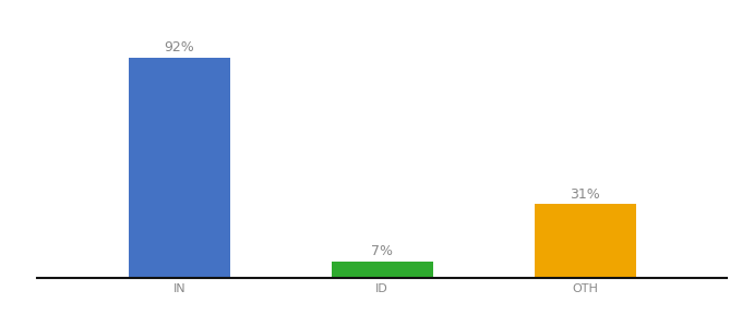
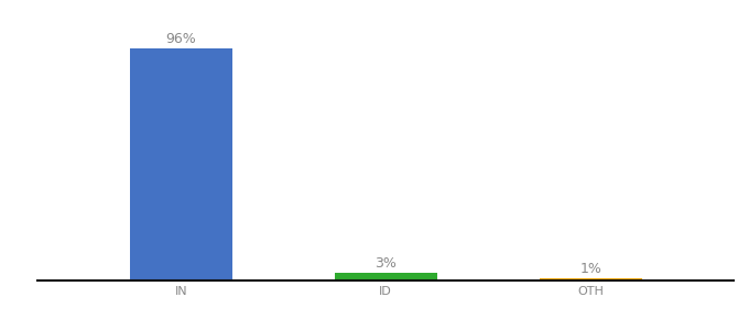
IN: 92% -> 96%
ID: 7% -> 3%
OTH: 31% -> 1%
